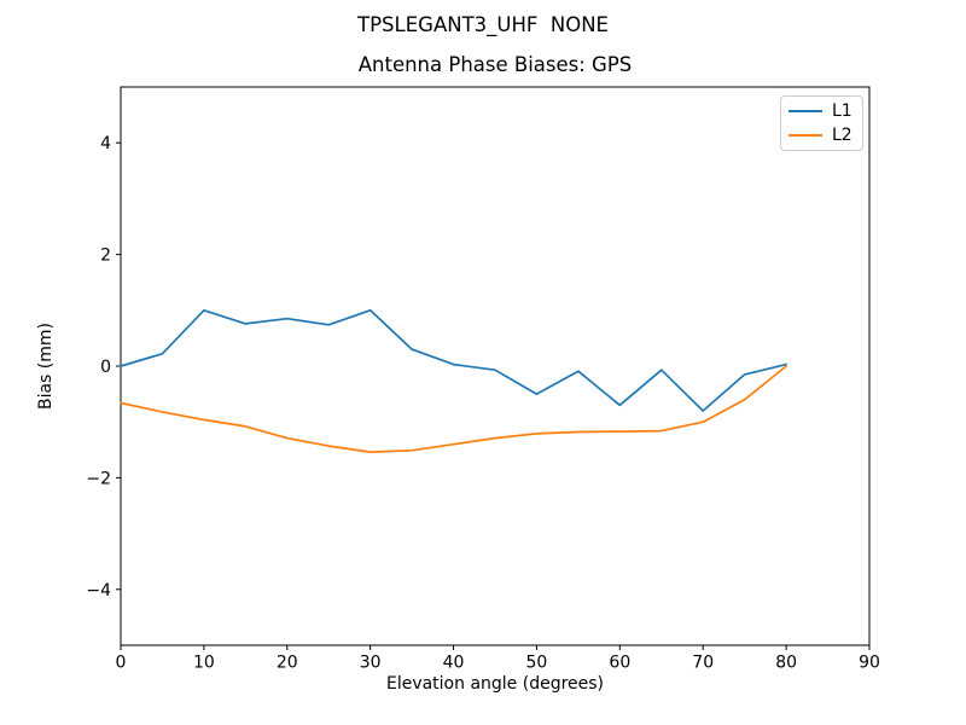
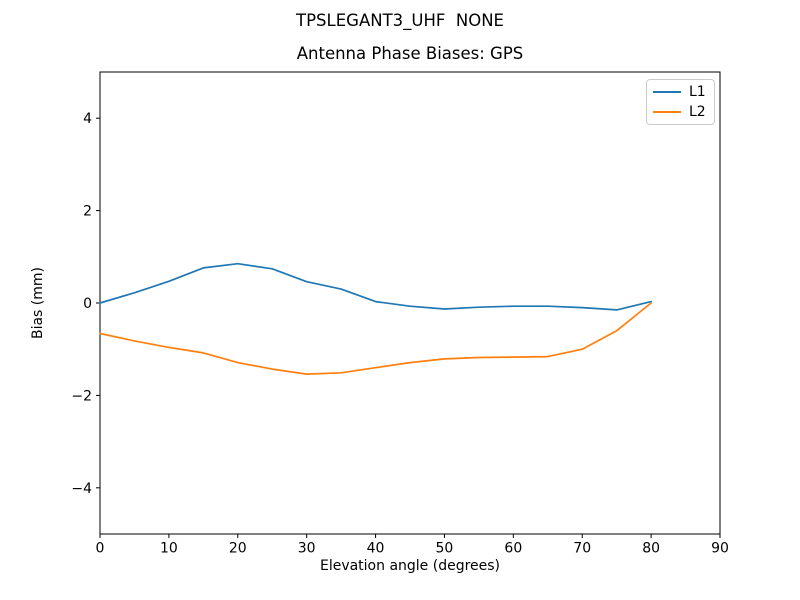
L1/10: 1.0 -> 0.5
L1/30: 1.0 -> 0.5
L1/50: -0.5 -> -0.1
L1/60: -0.7 -> -0.1
L1/70: -0.8 -> -0.1
